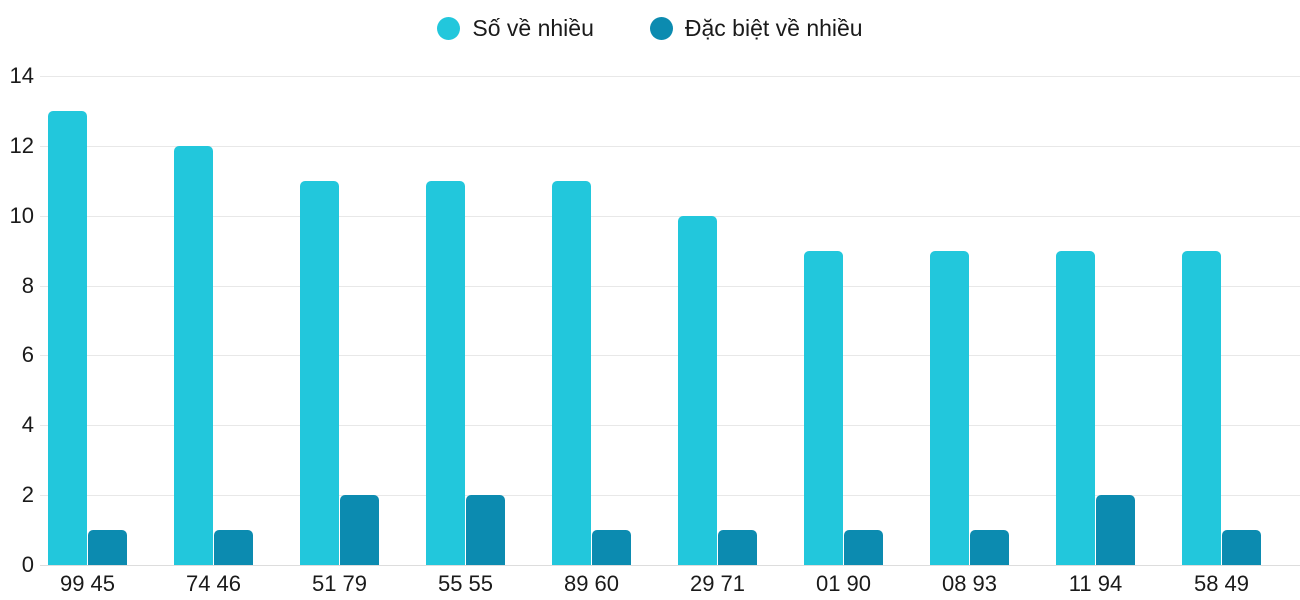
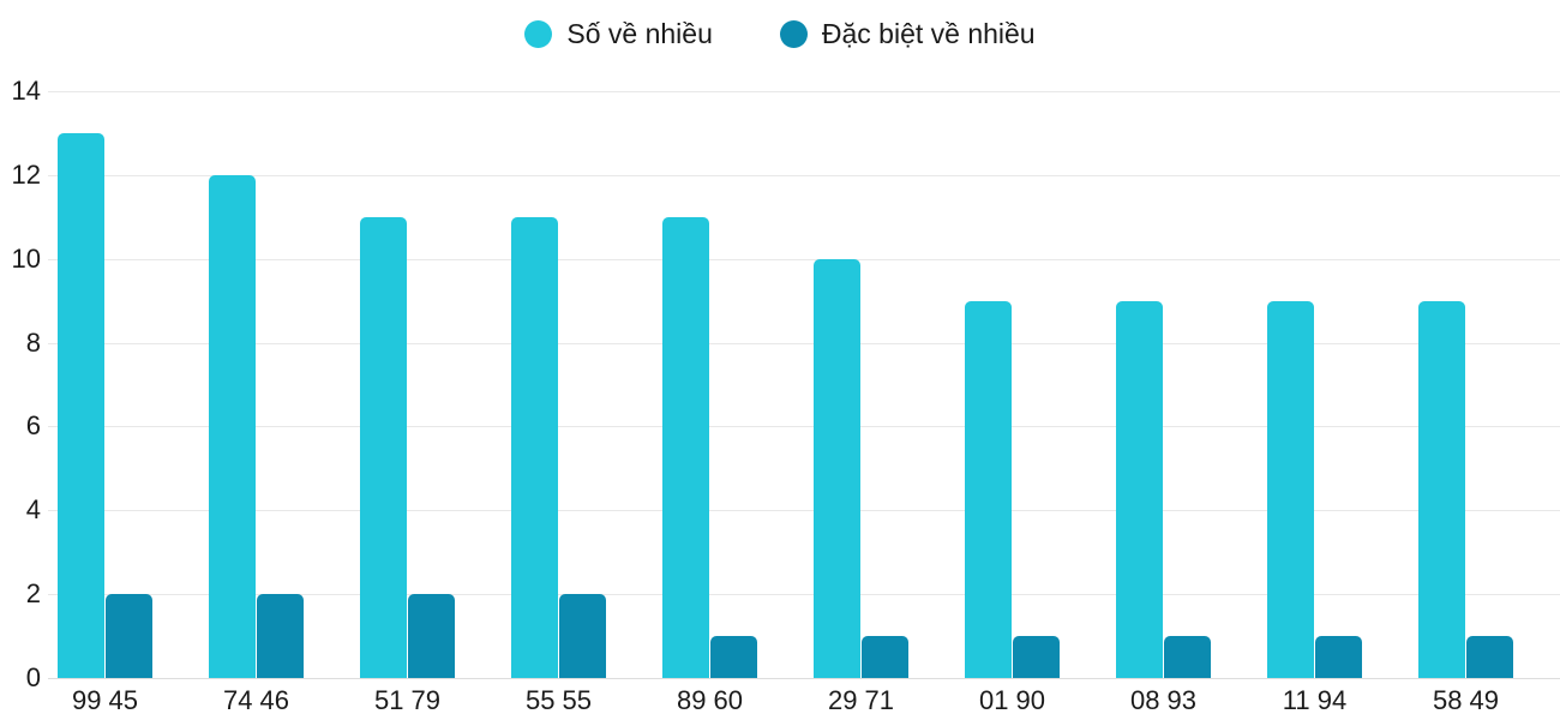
Đặc biệt về nhiều/99 45: 1 -> 2
Đặc biệt về nhiều/74 46: 1 -> 2
Đặc biệt về nhiều/11 94: 2 -> 1
